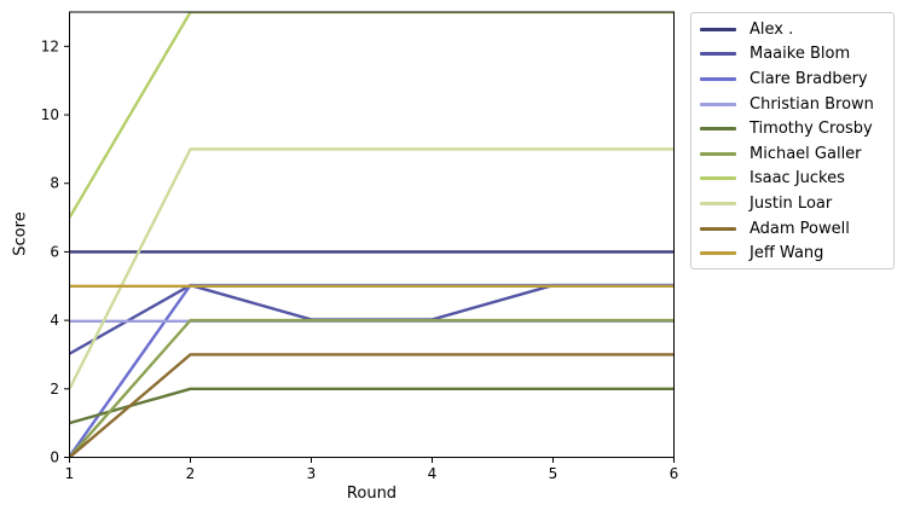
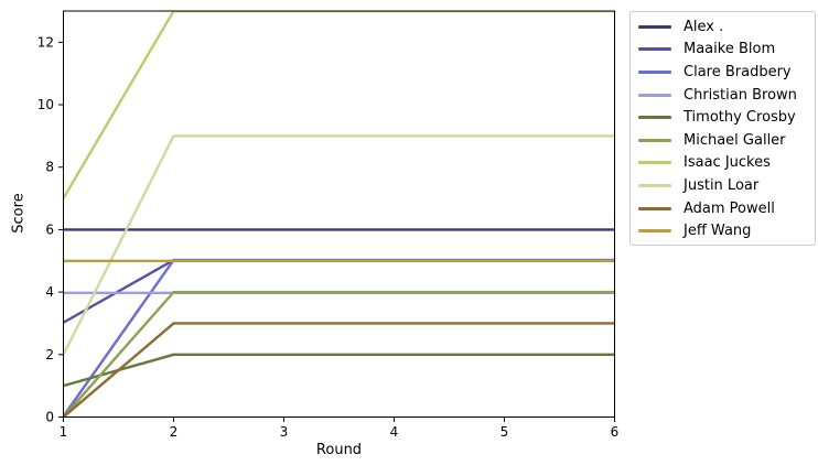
Maaike Blom/3: 4 -> 5
Maaike Blom/4: 4 -> 5
